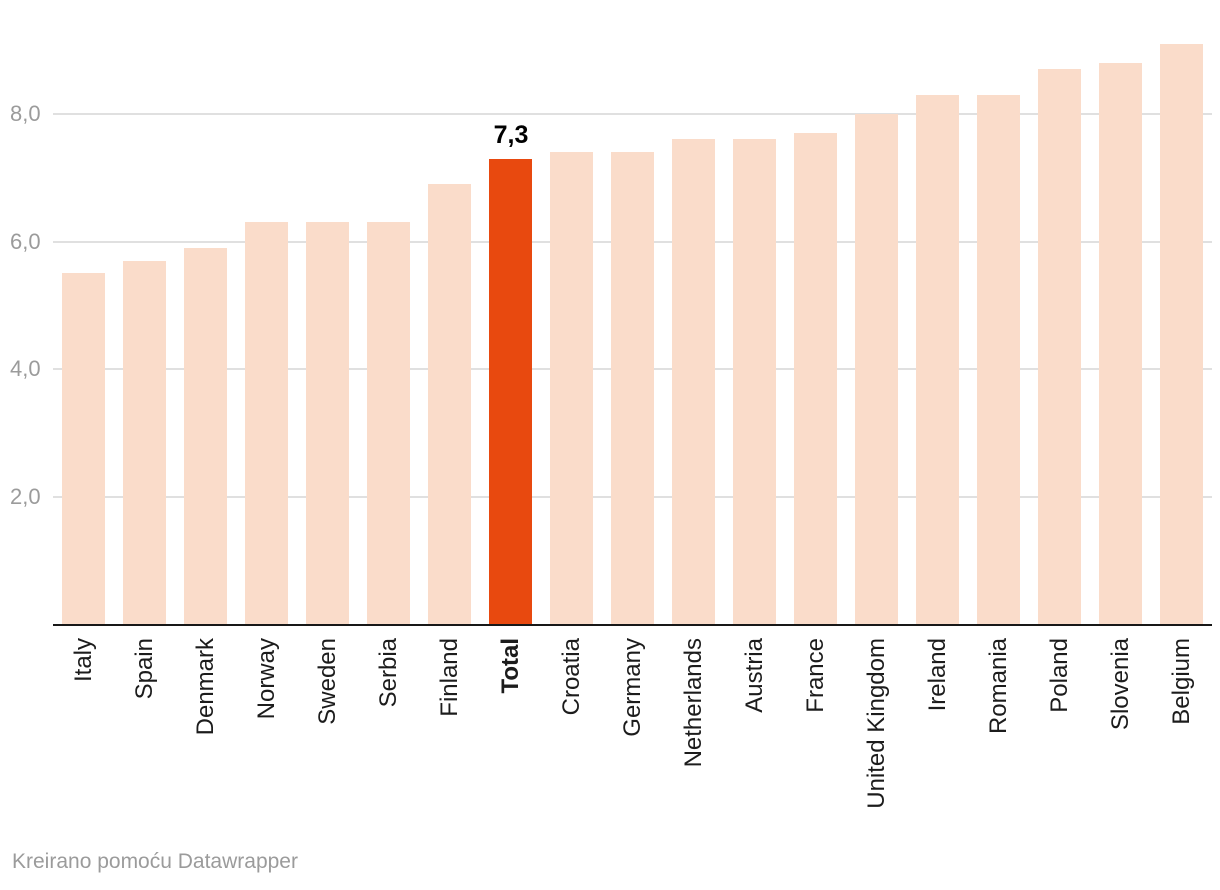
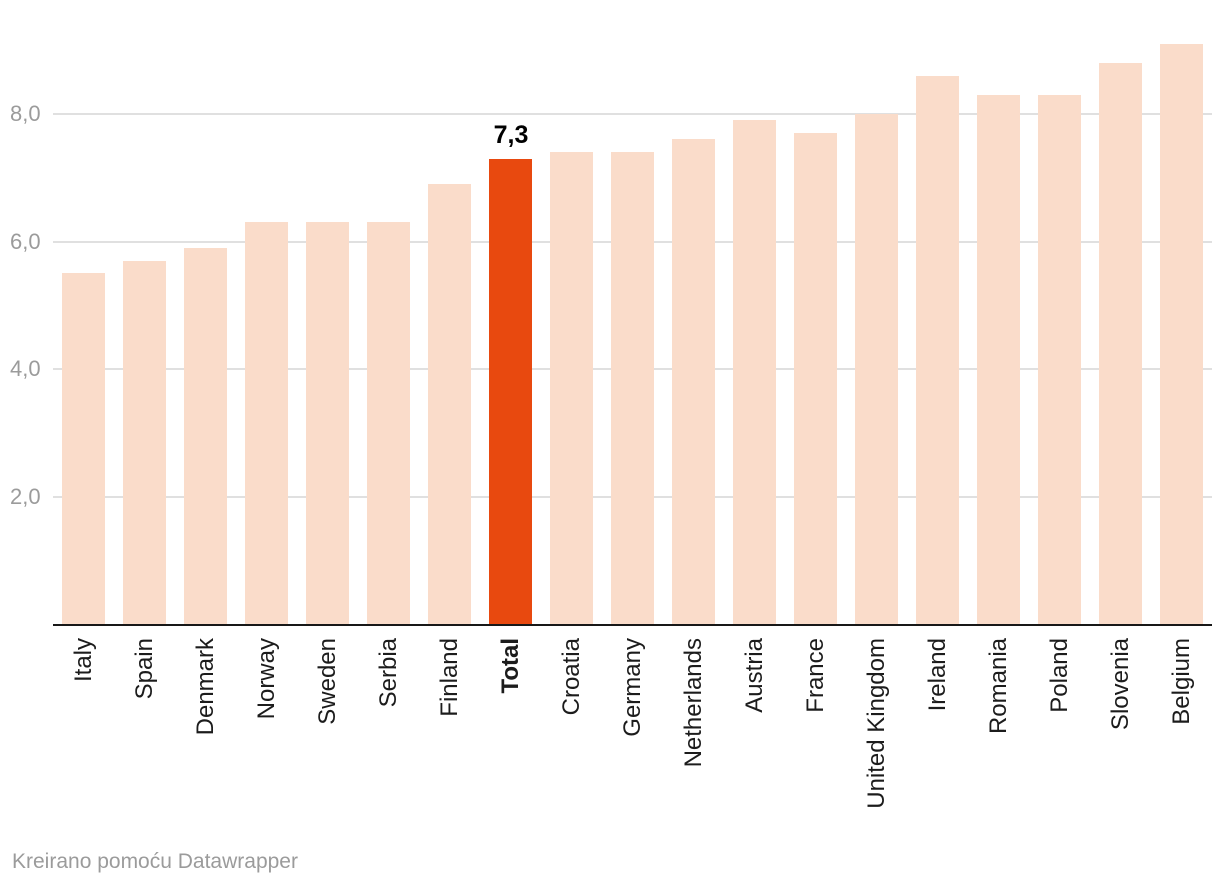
Austria: 7,6 -> 7,9
Ireland: 8,3 -> 8,6
Poland: 8,7 -> 8,3
